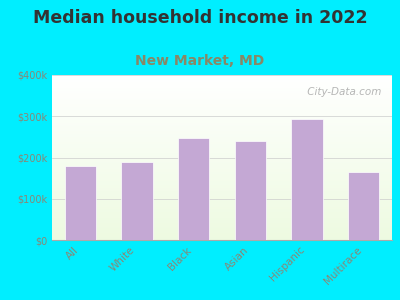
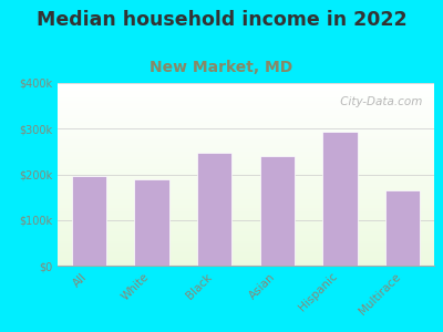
All: $180k -> $197k
